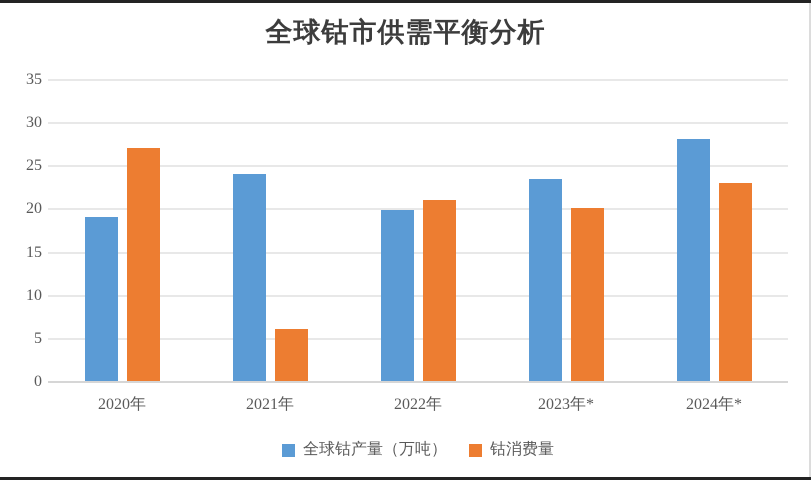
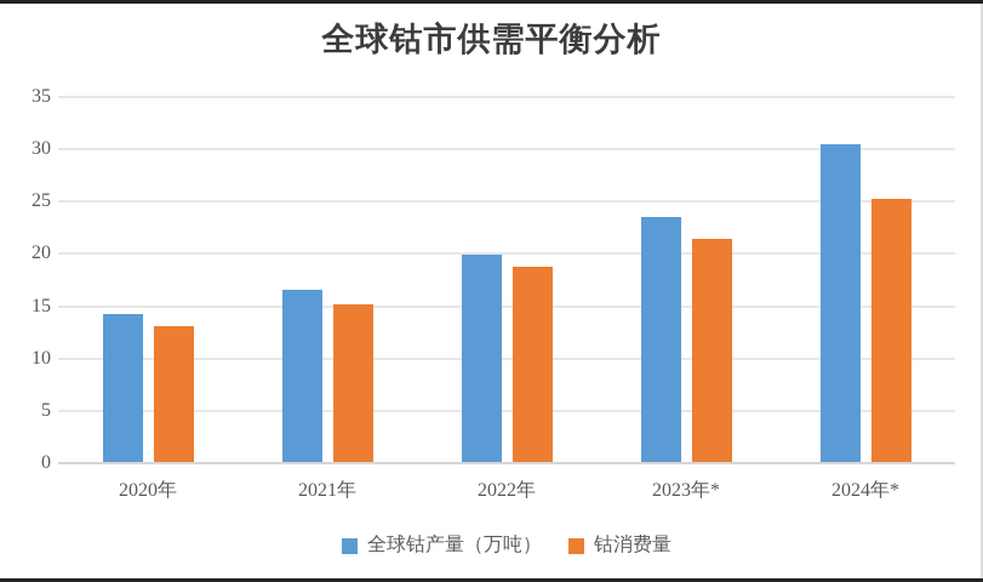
全球钴产量（万吨）/2020年: 19 -> 14
钴消费量/2020年: 27 -> 13
全球钴产量（万吨）/2021年: 24 -> 16
钴消费量/2021年: 6 -> 15
钴消费量/2022年: 21 -> 19
钴消费量/2023年*: 20 -> 21
全球钴产量（万吨）/2024年*: 28 -> 30
钴消费量/2024年*: 23 -> 25
